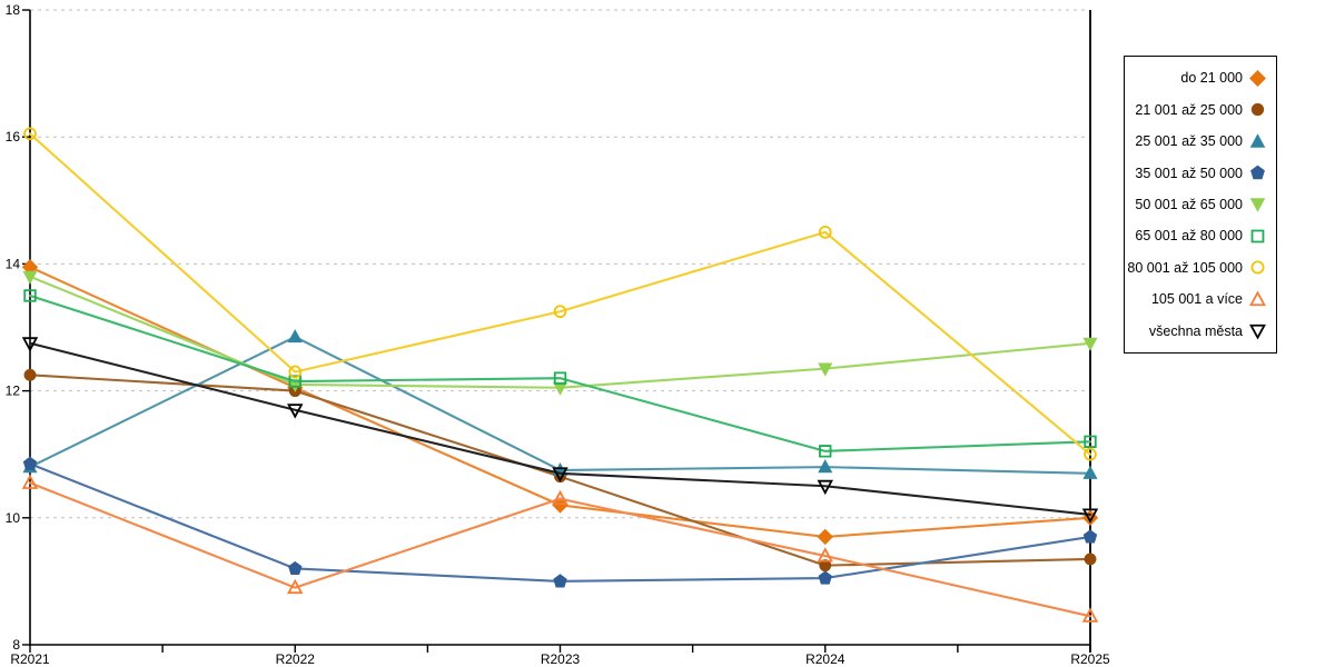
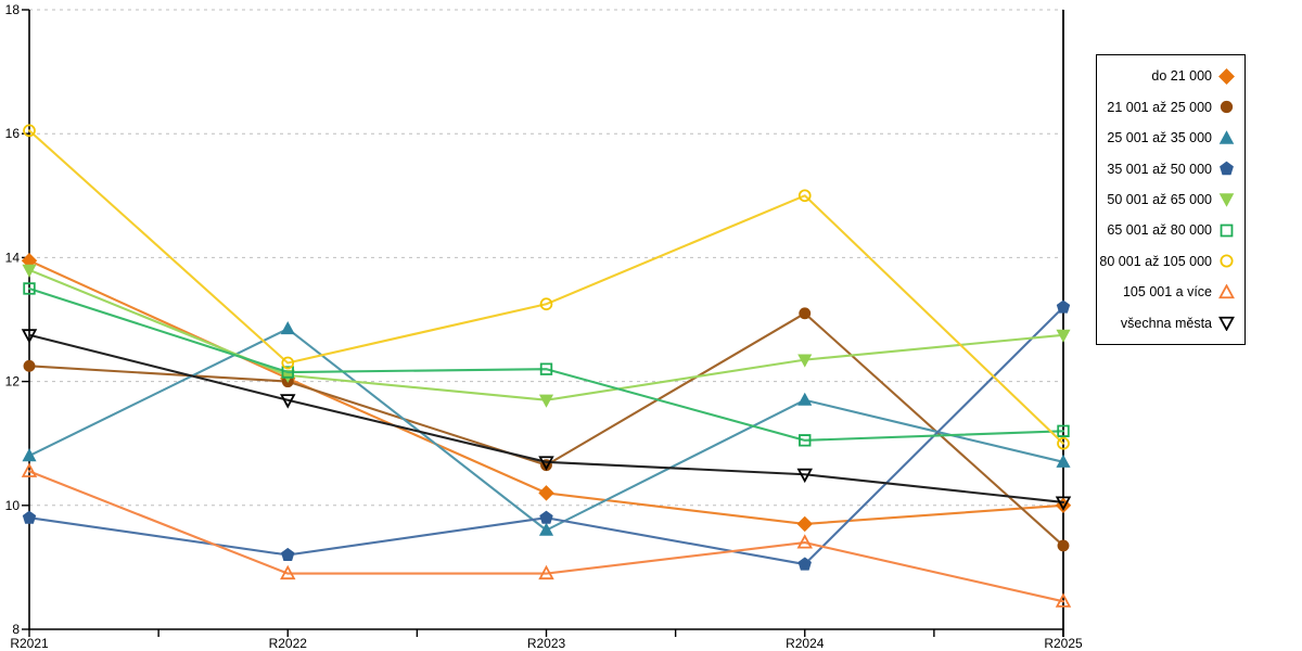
35 001 až 50 000/R2021: 10.8 -> 9.8
25 001 až 35 000/R2023: 10.8 -> 9.6
35 001 až 50 000/R2023: 9.0 -> 9.8
50 001 až 65 000/R2023: 12.1 -> 11.7
105 001 a více/R2023: 10.3 -> 8.9
21 001 až 25 000/R2024: 9.2 -> 13.1
25 001 až 35 000/R2024: 10.8 -> 11.7
80 001 až 105 000/R2024: 14.5 -> 15.0
35 001 až 50 000/R2025: 9.7 -> 13.2
